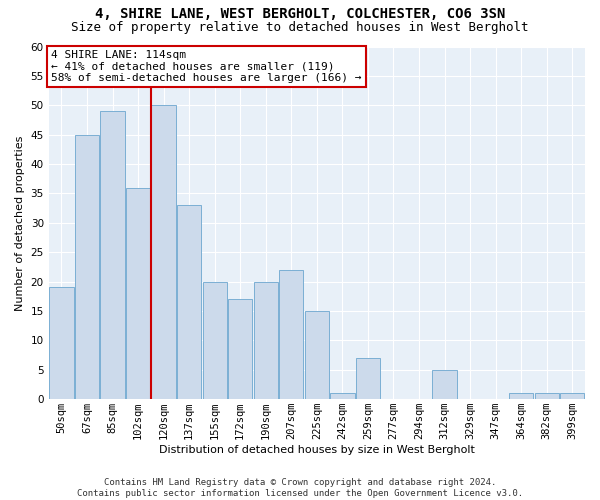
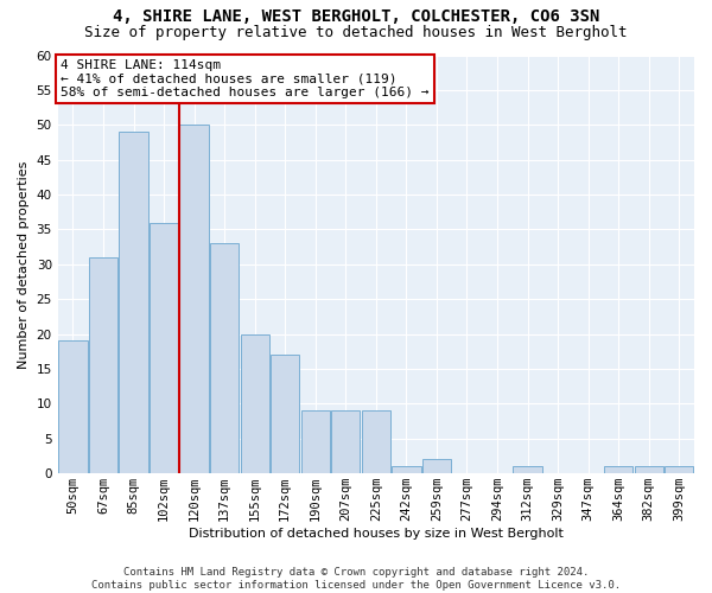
67sqm: 45 -> 31
190sqm: 20 -> 9
207sqm: 22 -> 9
225sqm: 15 -> 9
259sqm: 7 -> 2
312sqm: 5 -> 1
